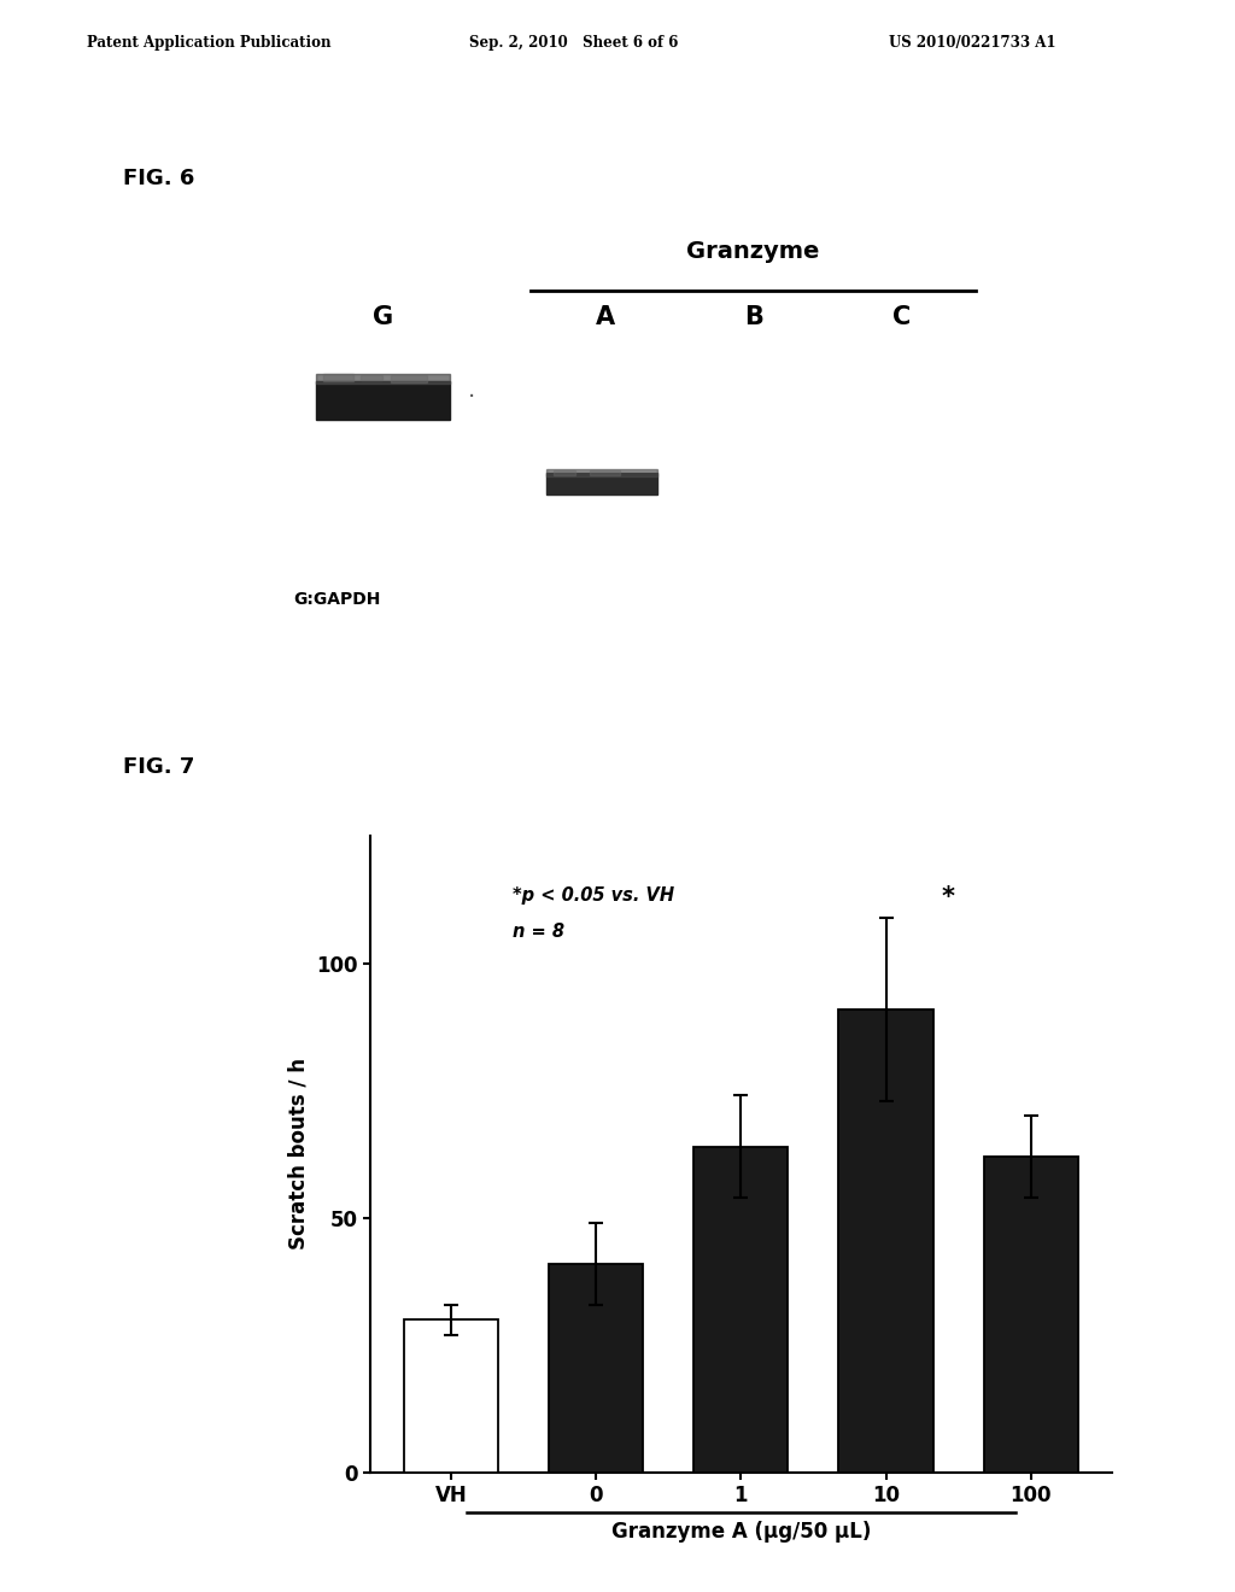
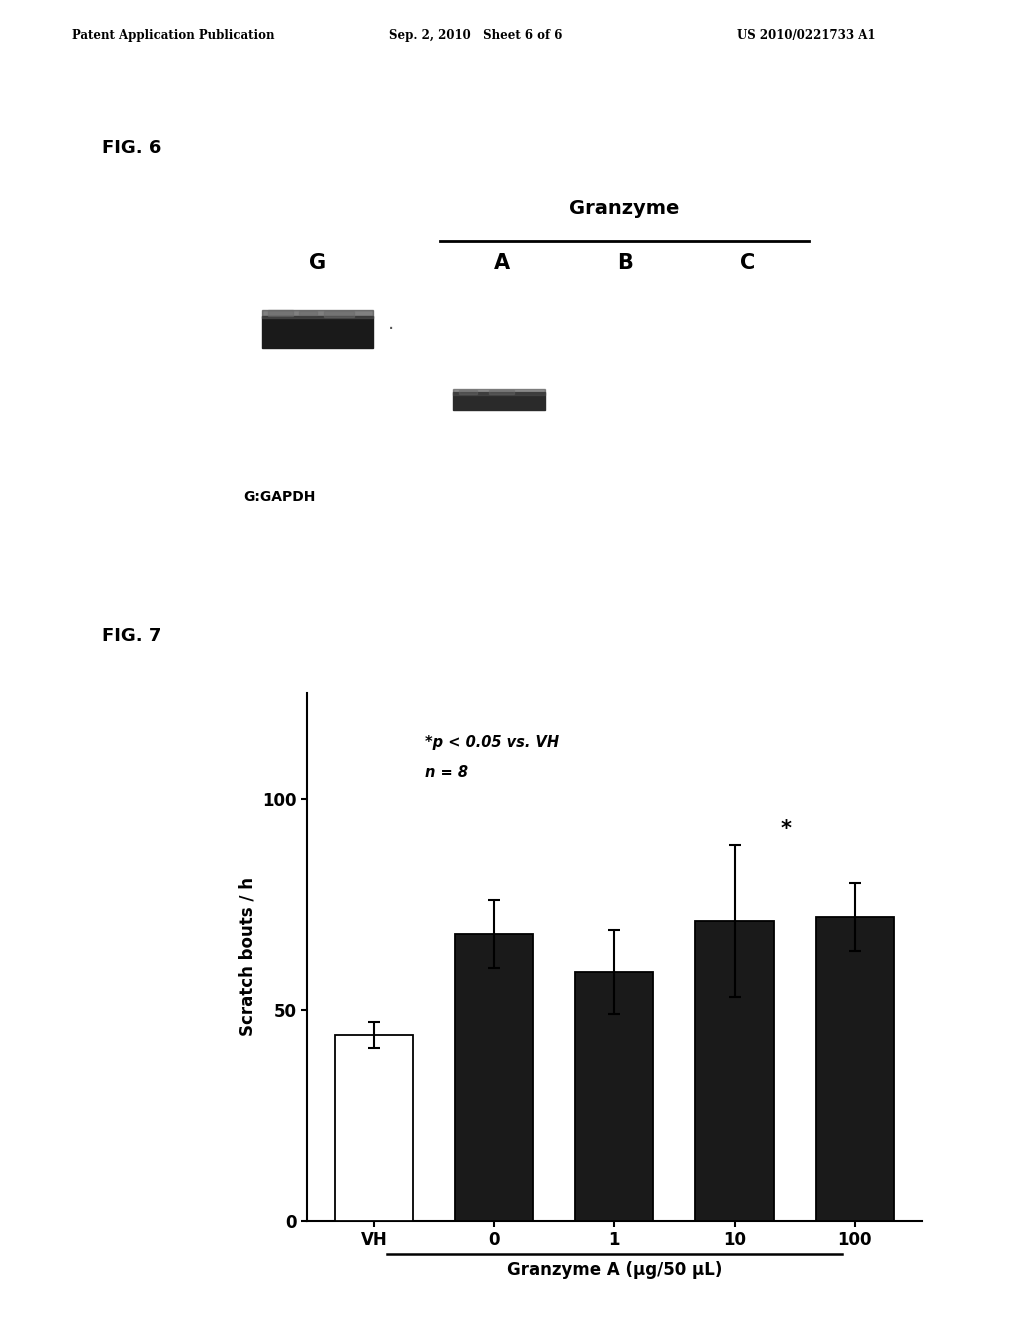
VH: 30 -> 44
0: 41 -> 68
1: 64 -> 59
10: 91 -> 71
100: 62 -> 72
